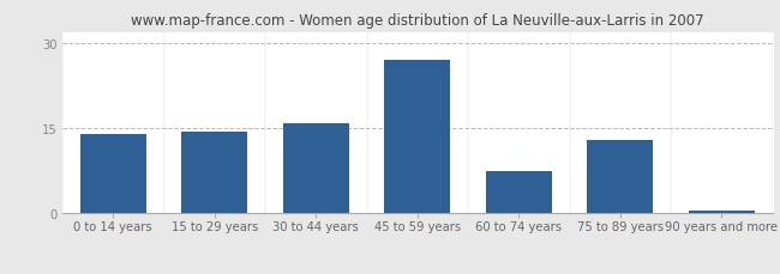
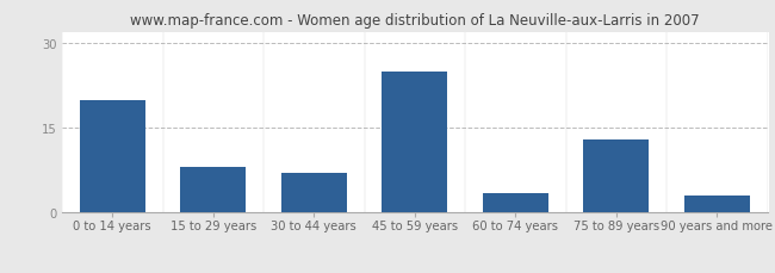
0 to 14 years: 14.0 -> 20.0
15 to 29 years: 14.5 -> 8.0
30 to 44 years: 16.0 -> 7.0
45 to 59 years: 27.0 -> 25.0
60 to 74 years: 7.5 -> 3.5
90 years and more: 0.5 -> 3.0
